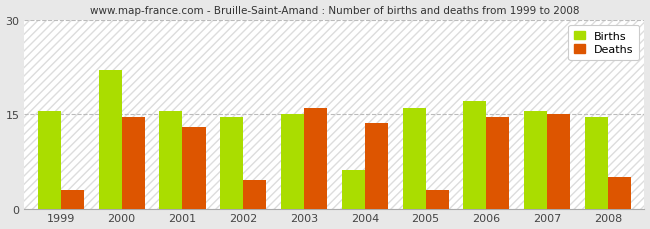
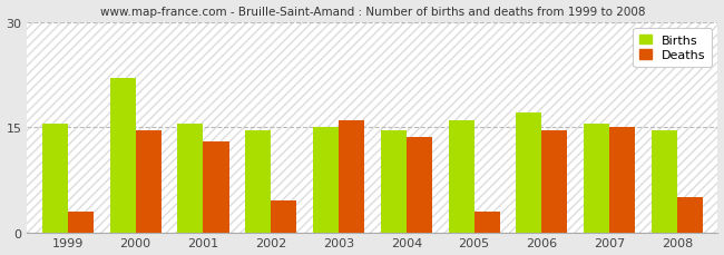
Births/2004: 6.2 -> 14.5
